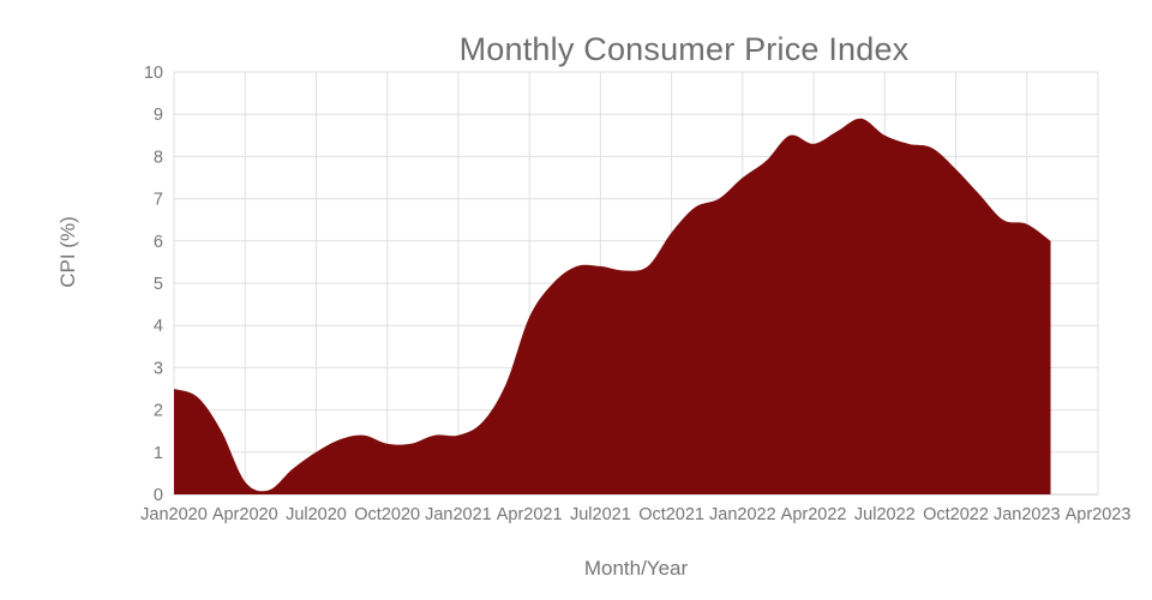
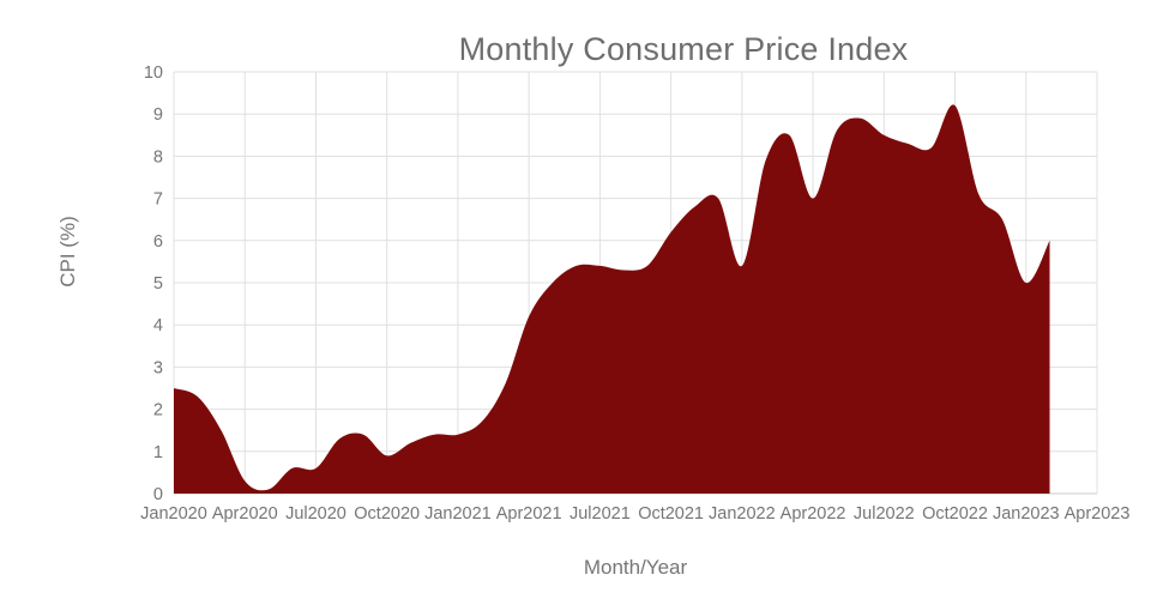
Jul2020: 1.0 -> 0.6
Oct2020: 1.2 -> 0.9
Jan2022: 7.5 -> 5.4
Apr2022: 8.3 -> 7.0
Oct2022: 7.7 -> 9.2
Jan2023: 6.4 -> 5.0
